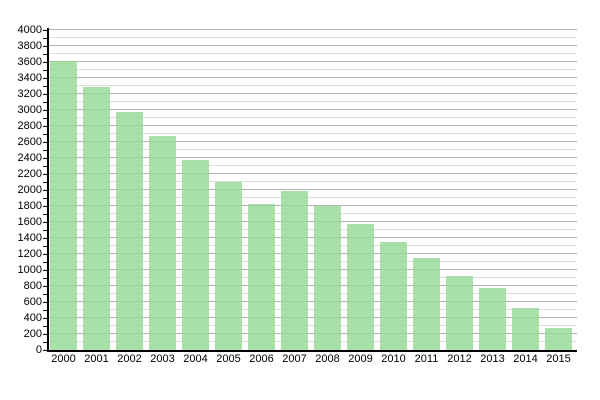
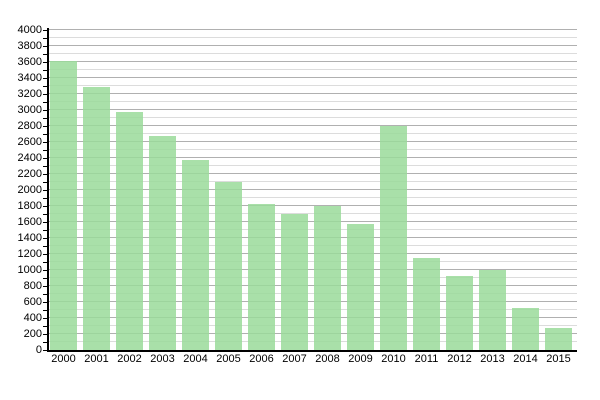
2007: 2000 -> 1700
2010: 1400 -> 2800
2013: 800 -> 1000
